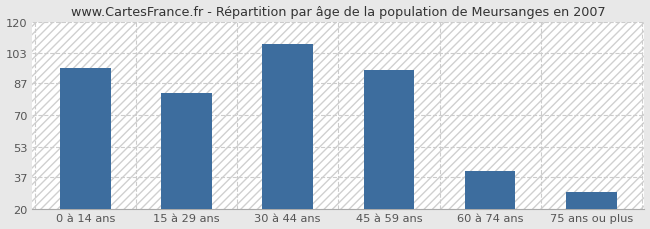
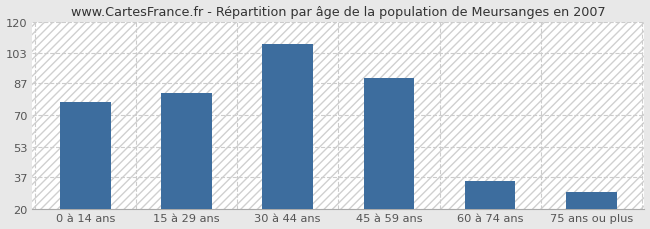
0 à 14 ans: 95 -> 77
45 à 59 ans: 94 -> 90
60 à 74 ans: 40 -> 35
